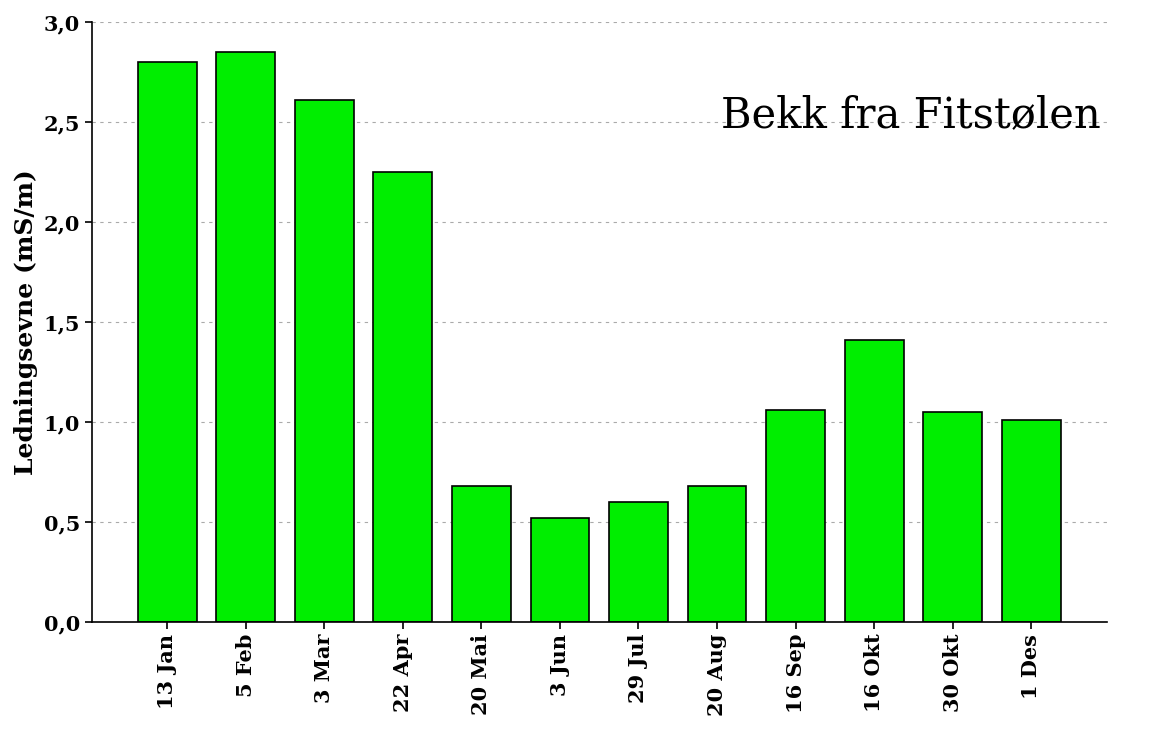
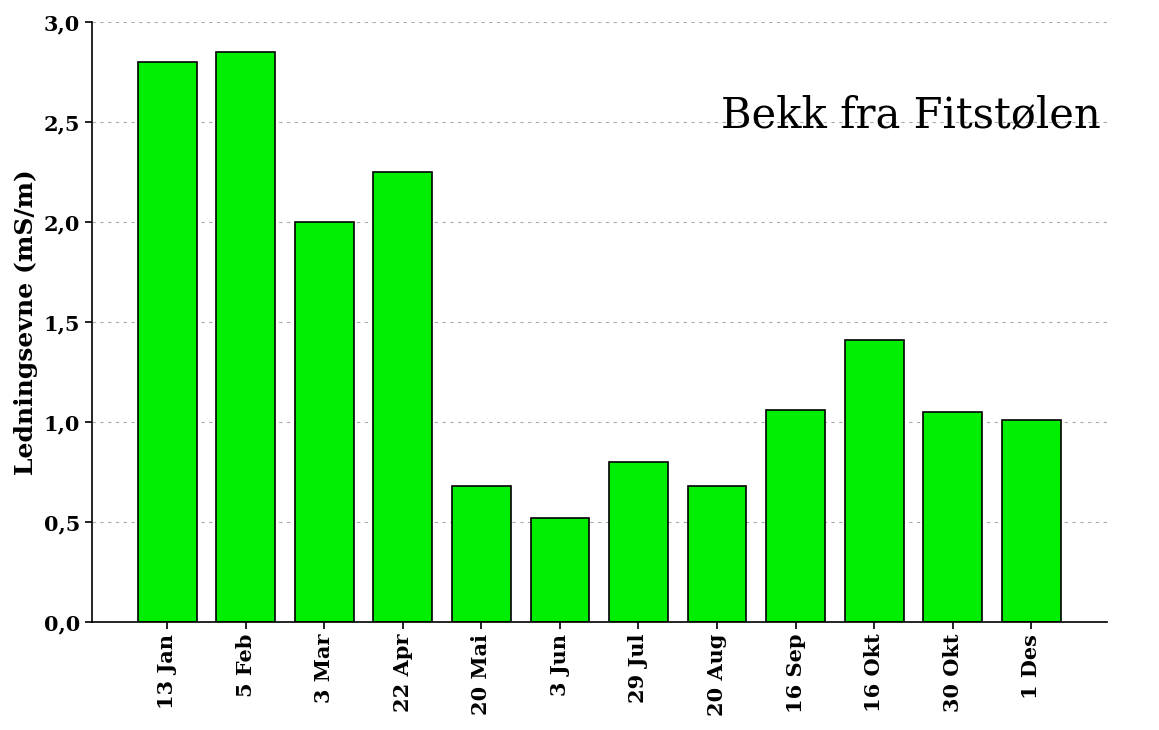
3 Mar: 2,61 -> 2,00
29 Jul: 0,60 -> 0,80
